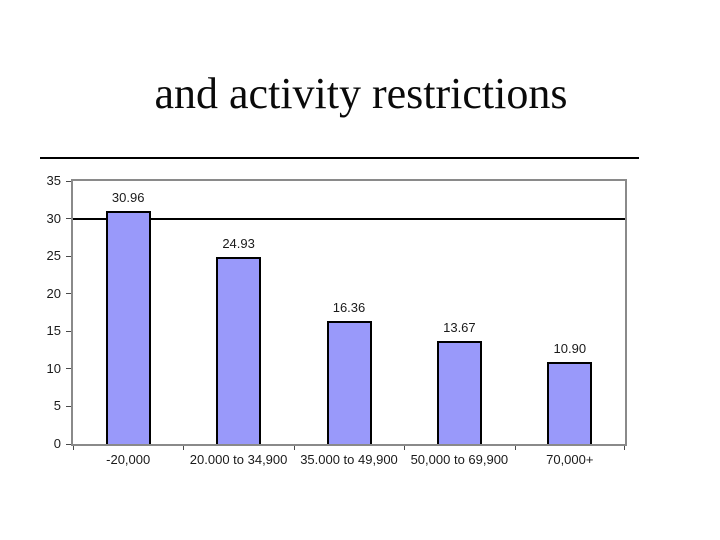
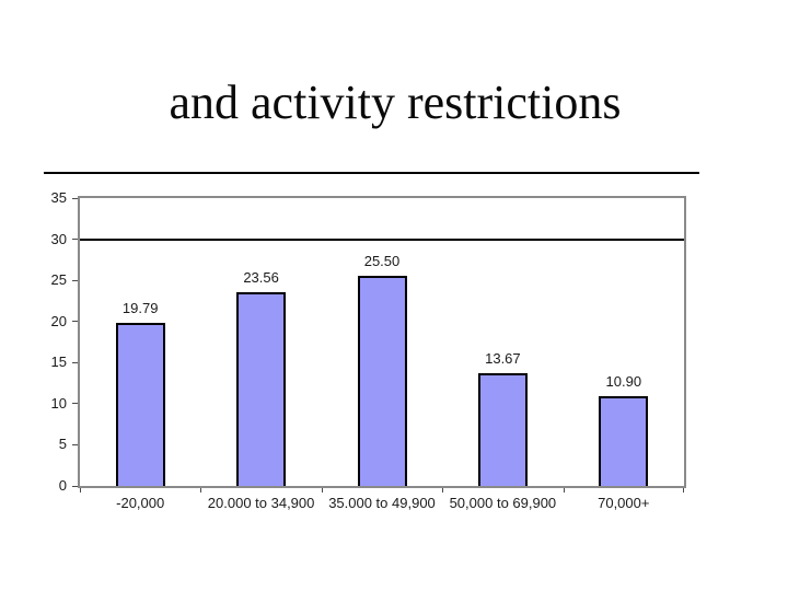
-20,000: 30.96 -> 19.79
20.000 to 34,900: 24.93 -> 23.56
35.000 to 49,900: 16.36 -> 25.50
